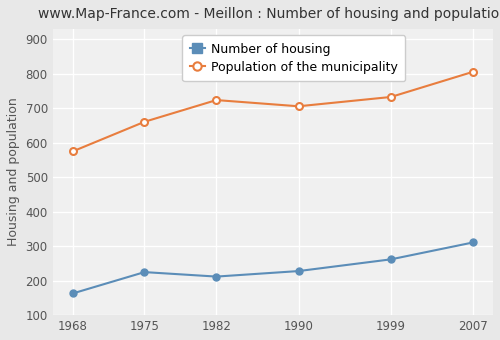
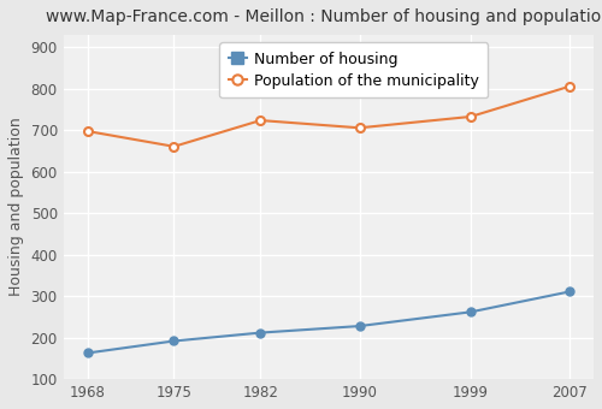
Population of the municipality/1968: 575 -> 698
Number of housing/1975: 225 -> 192
